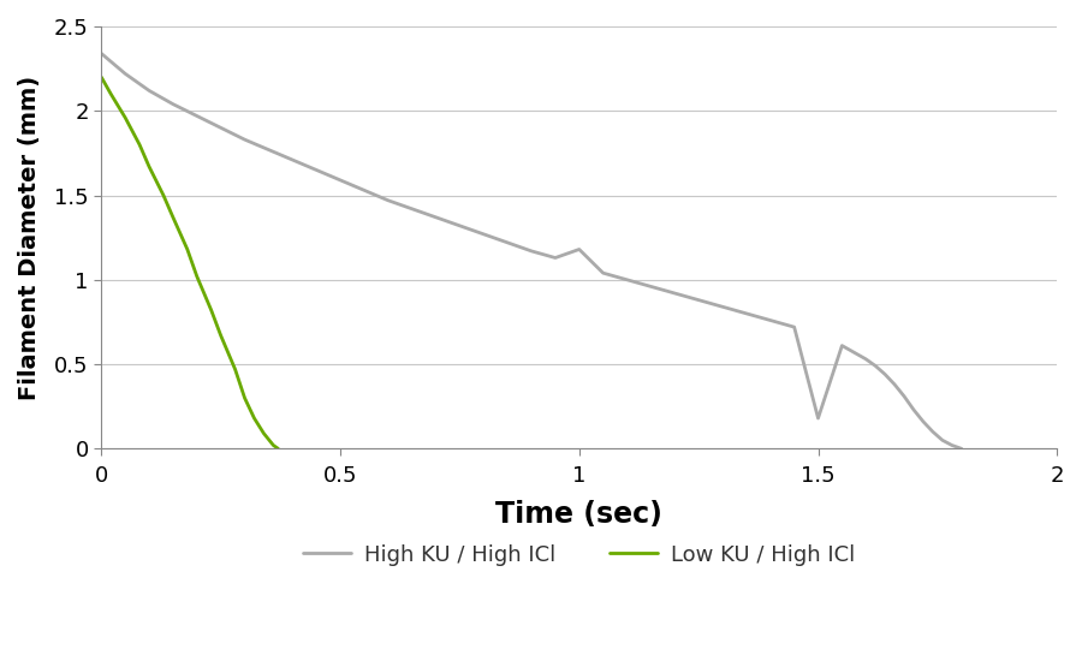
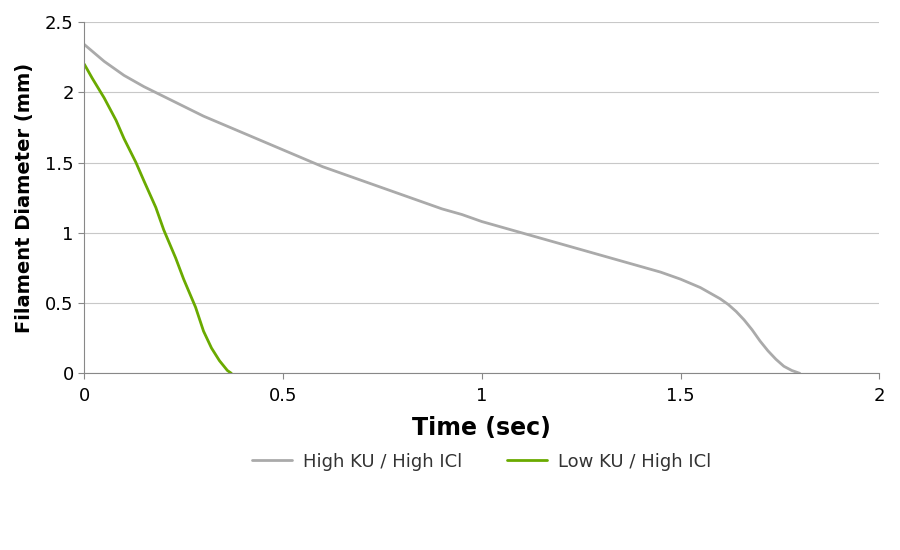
High KU / High ICl/1: 1.18 -> 1.08
High KU / High ICl/1.5: 0.18 -> 0.67
